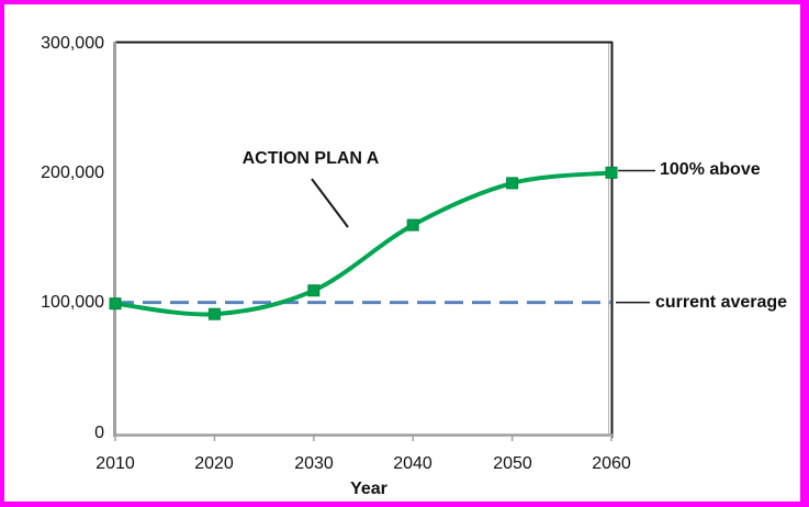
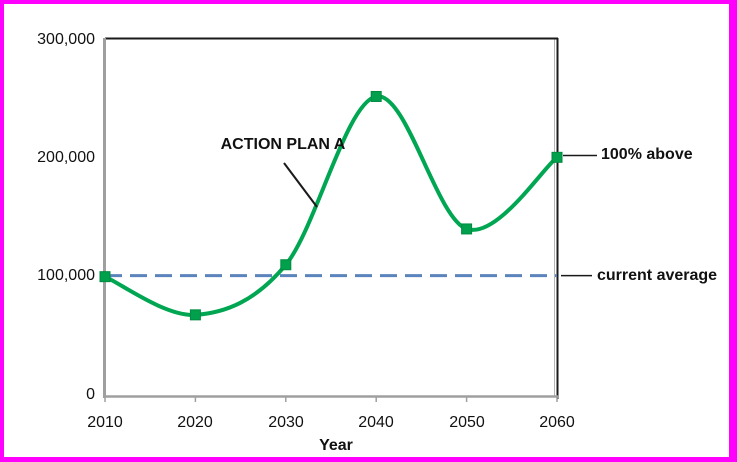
2020: 92000 -> 68000
2040: 160000 -> 251000
2050: 192000 -> 140000
